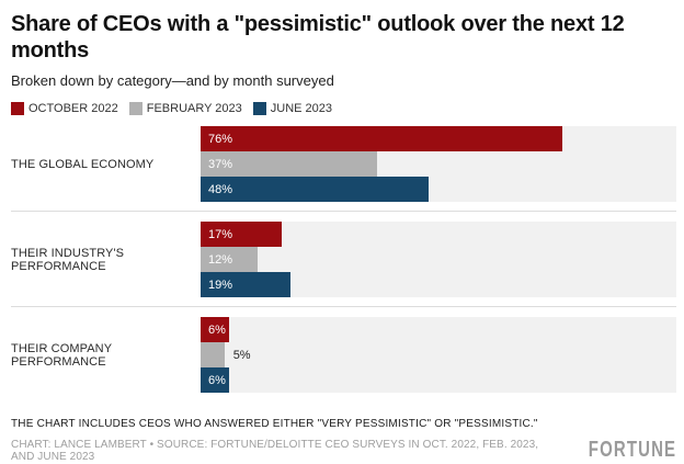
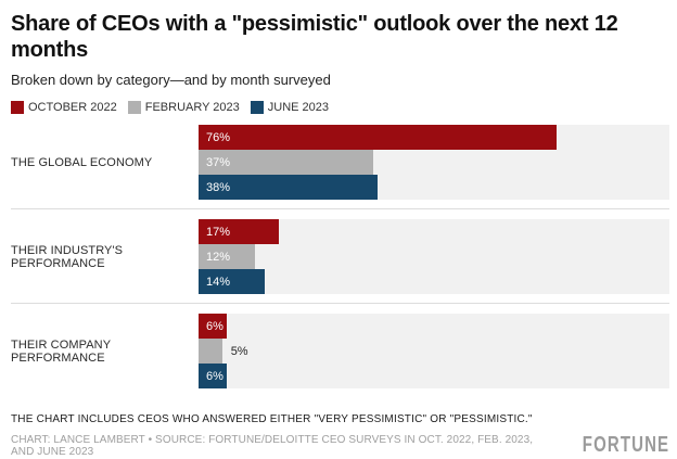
JUNE 2023/THE GLOBAL ECONOMY: 48% -> 38%
JUNE 2023/THEIR INDUSTRY'S PERFORMANCE: 19% -> 14%
